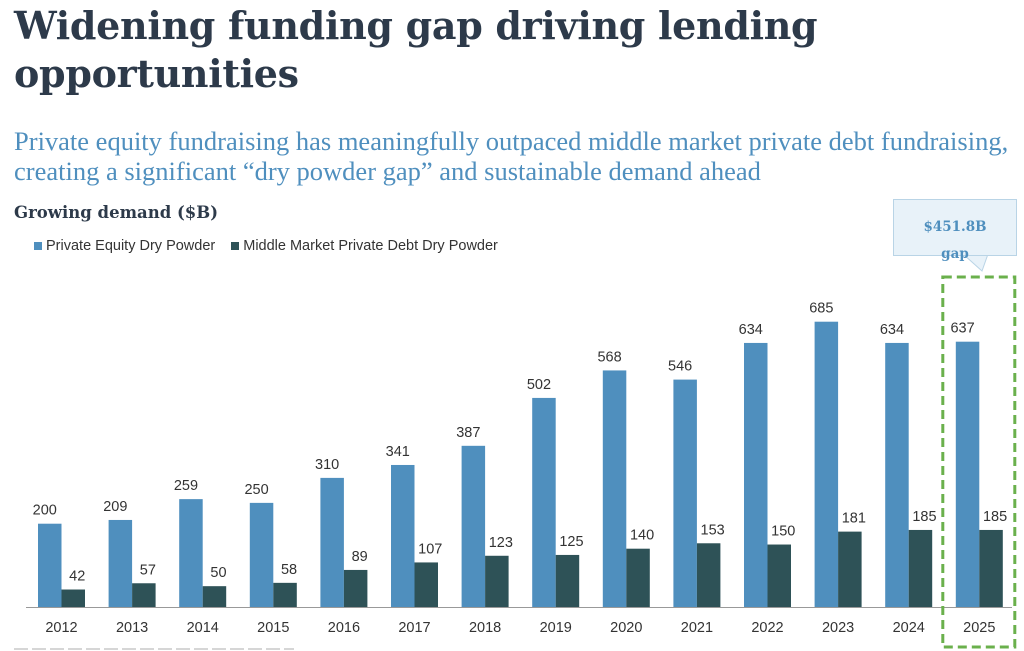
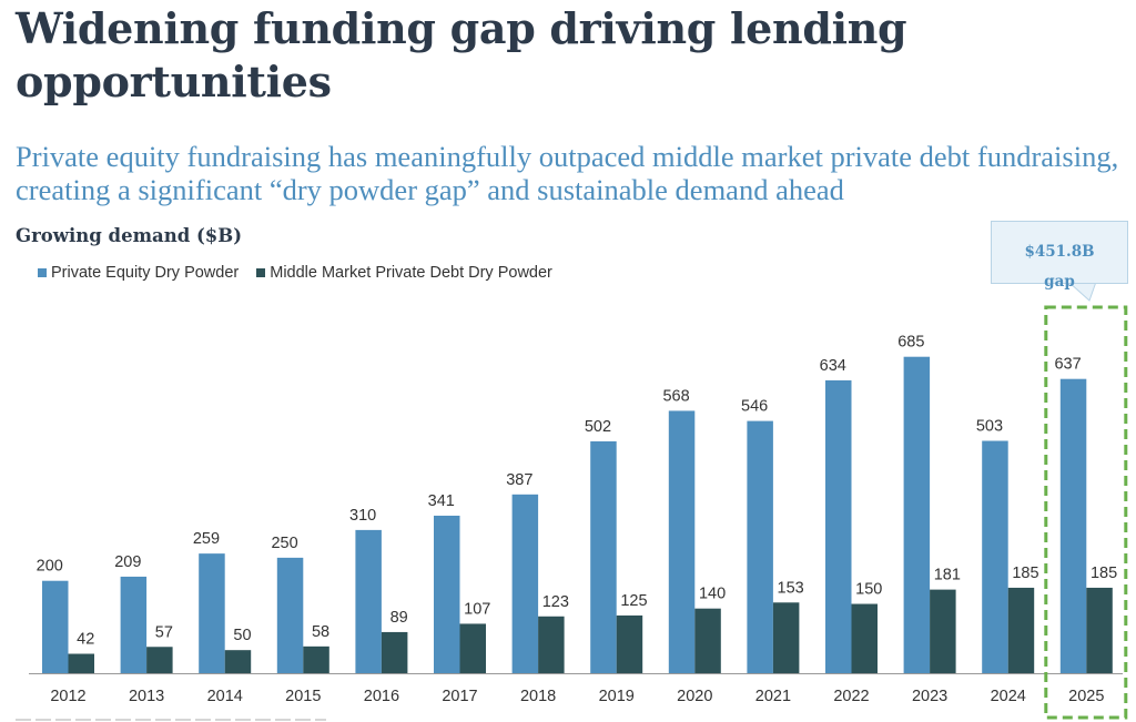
Private Equity Dry Powder/2024: 634 -> 503
